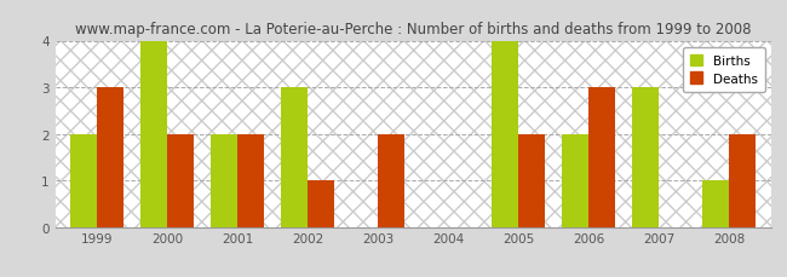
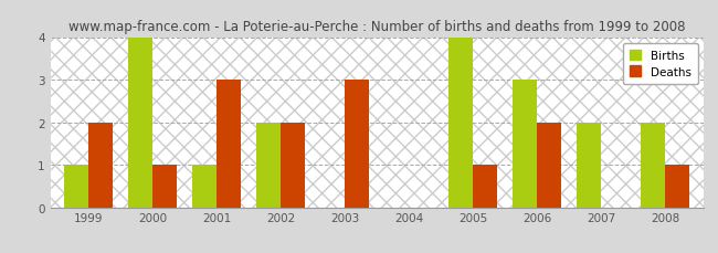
Births/1999: 2 -> 1
Deaths/1999: 3 -> 2
Deaths/2000: 2 -> 1
Births/2001: 2 -> 1
Deaths/2001: 2 -> 3
Births/2002: 3 -> 2
Deaths/2002: 1 -> 2
Deaths/2003: 2 -> 3
Deaths/2005: 2 -> 1
Births/2006: 2 -> 3
Deaths/2006: 3 -> 2
Births/2007: 3 -> 2
Births/2008: 1 -> 2
Deaths/2008: 2 -> 1
